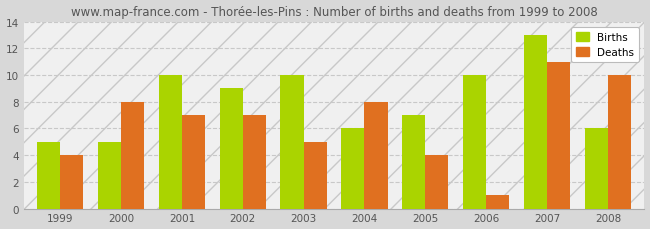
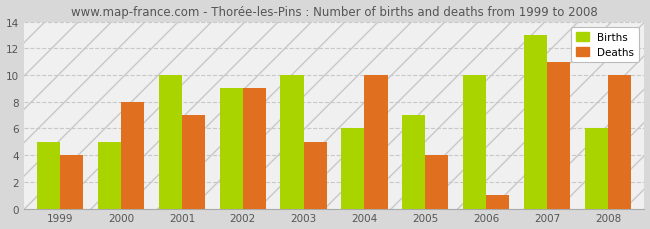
Deaths/2002: 7 -> 9
Deaths/2004: 8 -> 10
